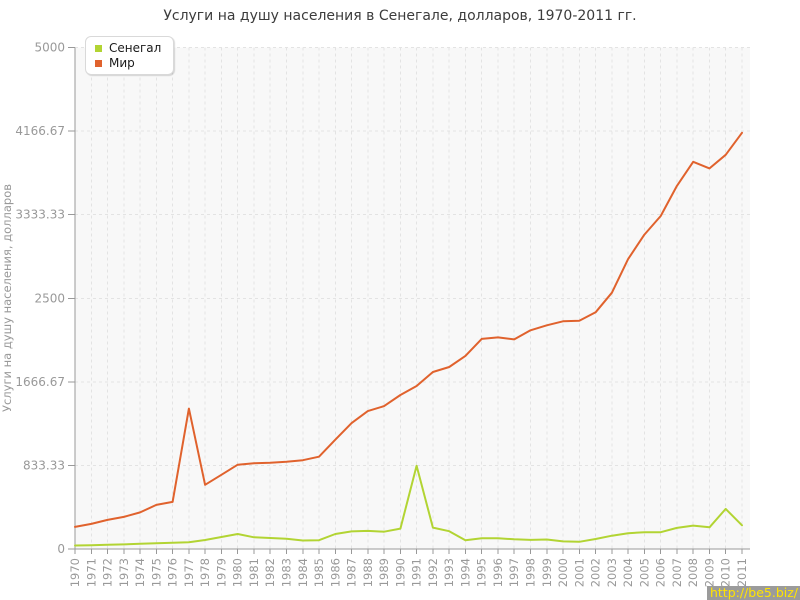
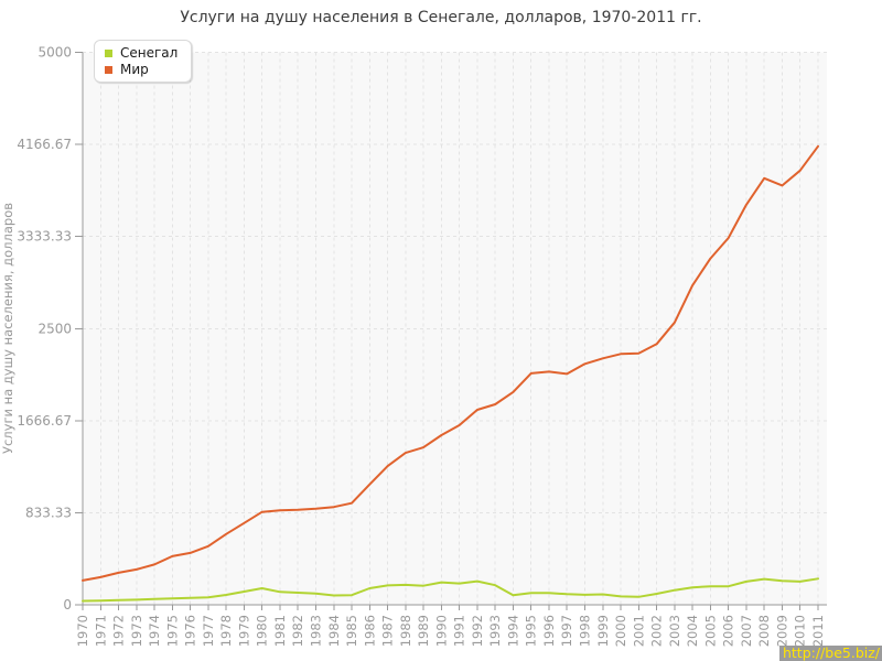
Мир/1977: 1400 -> 530
Сенегал/1991: 830 -> 190
Сенегал/2010: 400 -> 210
